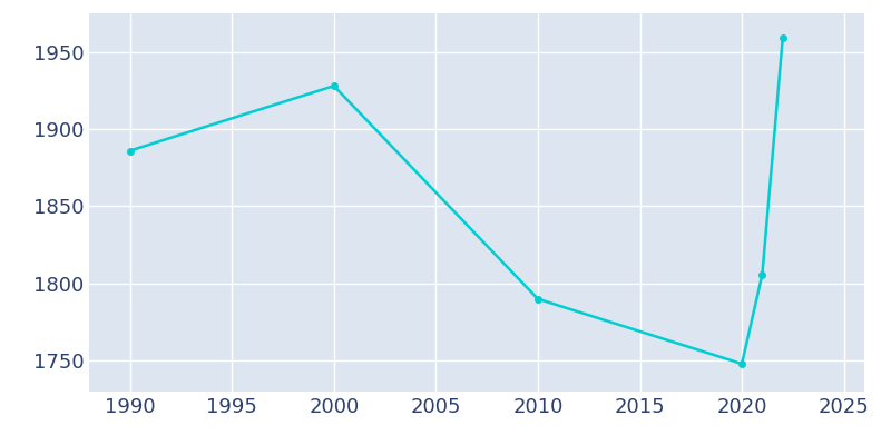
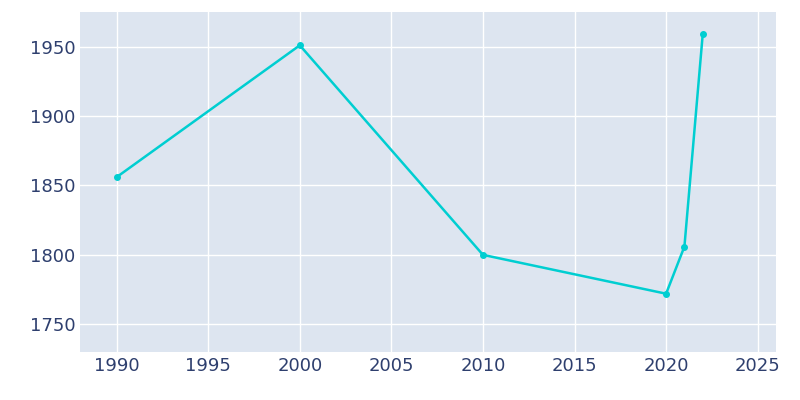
1990: 1886 -> 1856
2000: 1928 -> 1951
2010: 1790 -> 1800
2020: 1748 -> 1772
